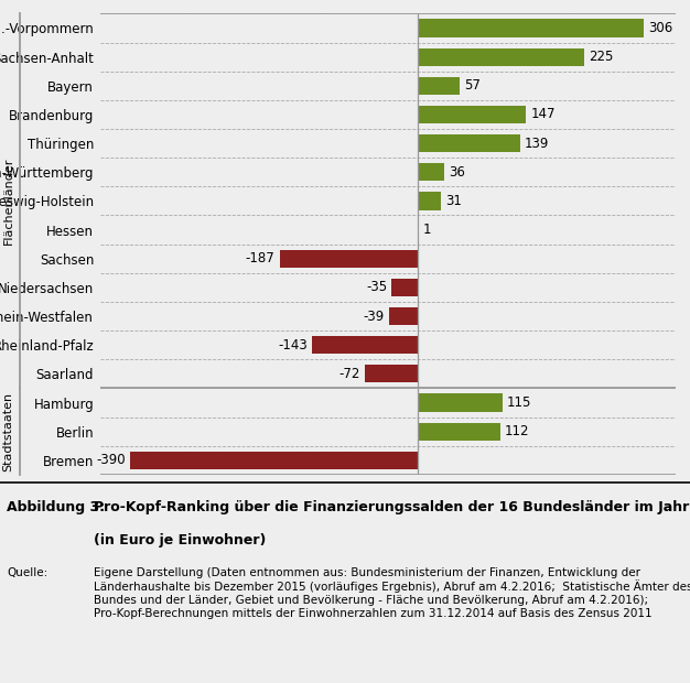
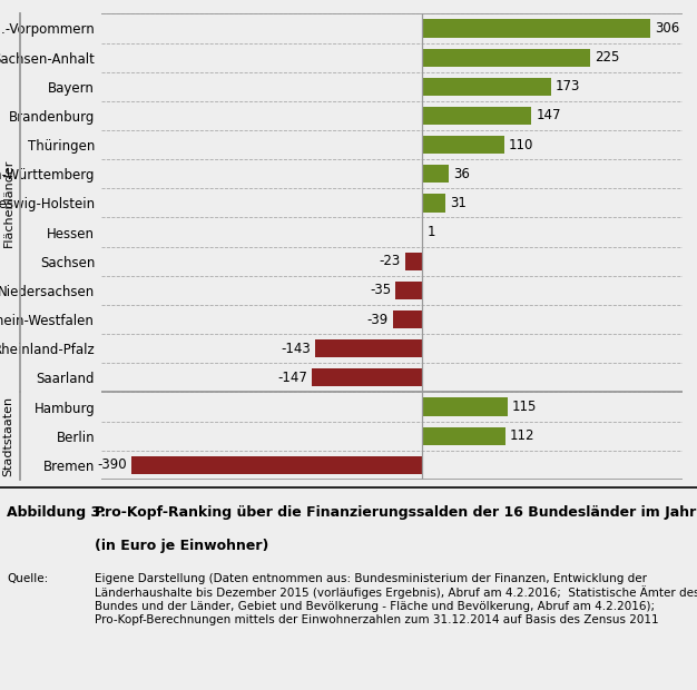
Bayern: 57 -> 173
Thüringen: 139 -> 110
Sachsen: -187 -> -23
Saarland: -72 -> -147
